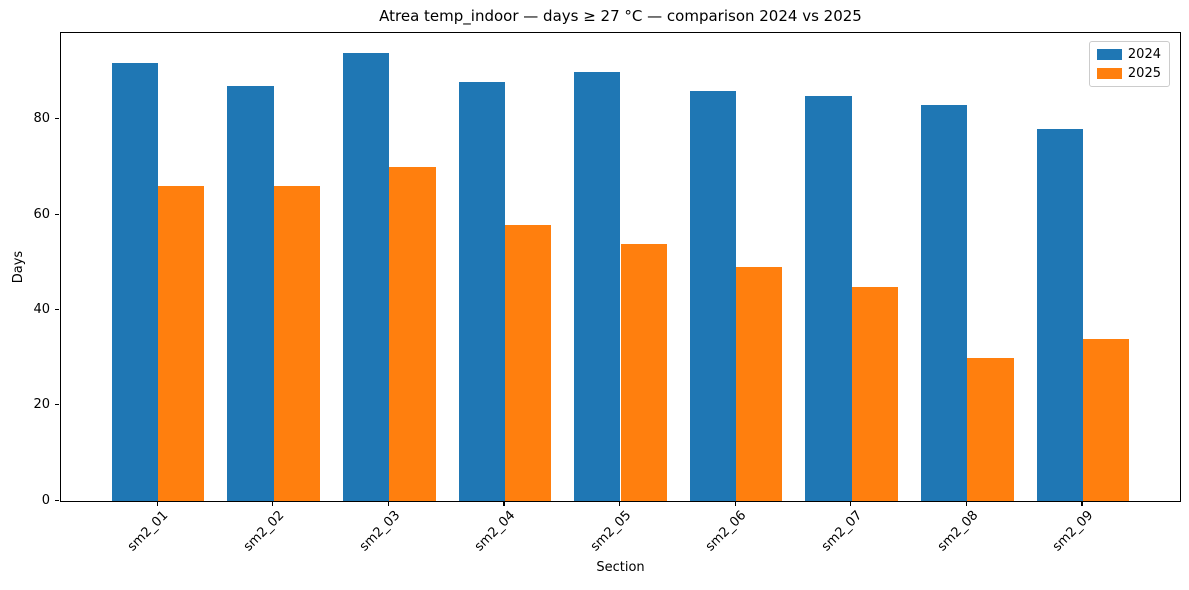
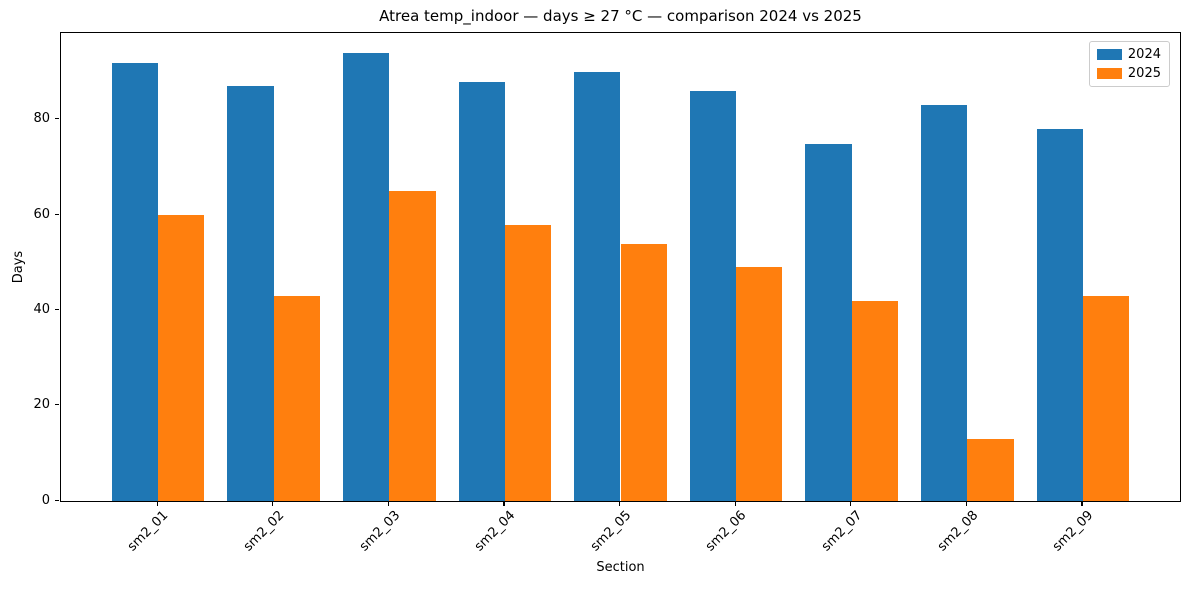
2025/sm2_01: 66 -> 60
2025/sm2_02: 66 -> 43
2025/sm2_03: 70 -> 65
2024/sm2_07: 85 -> 75
2025/sm2_07: 45 -> 42
2025/sm2_08: 30 -> 13
2025/sm2_09: 34 -> 43
